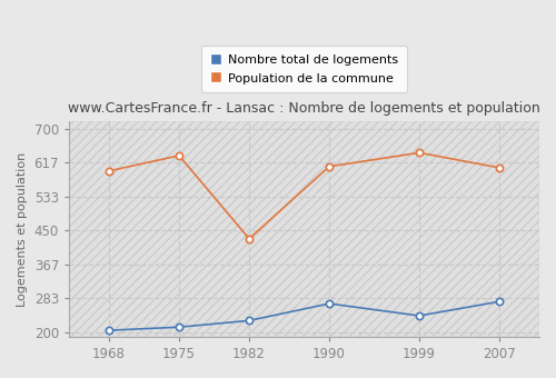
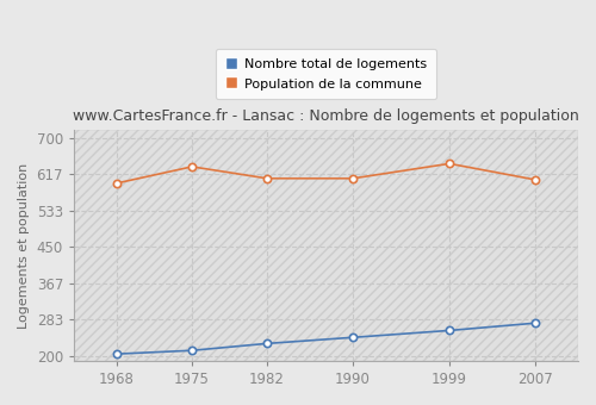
Population de la commune/1982: 430 -> 608
Nombre total de logements/1990: 270 -> 242
Nombre total de logements/1999: 240 -> 258
